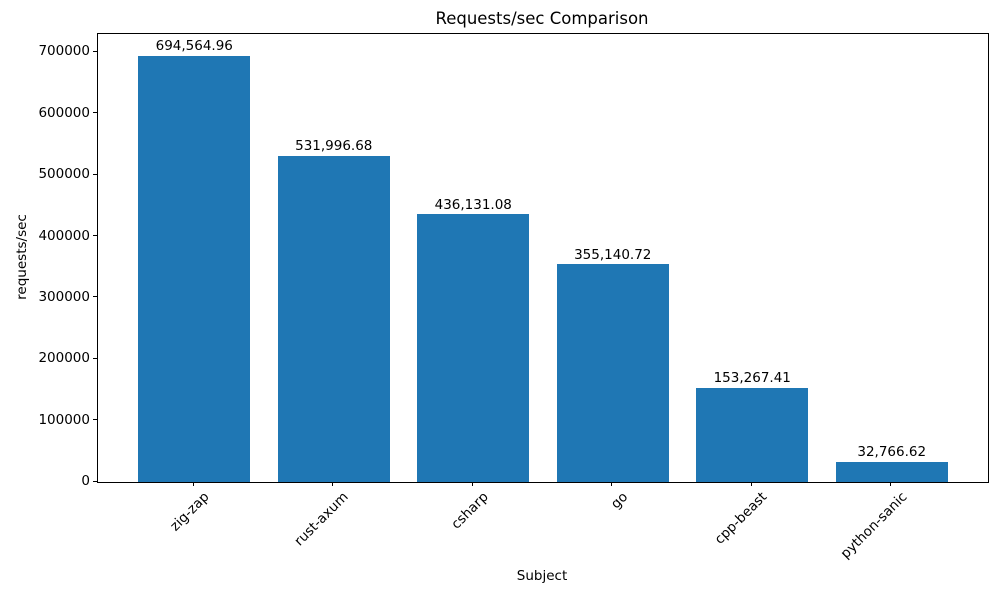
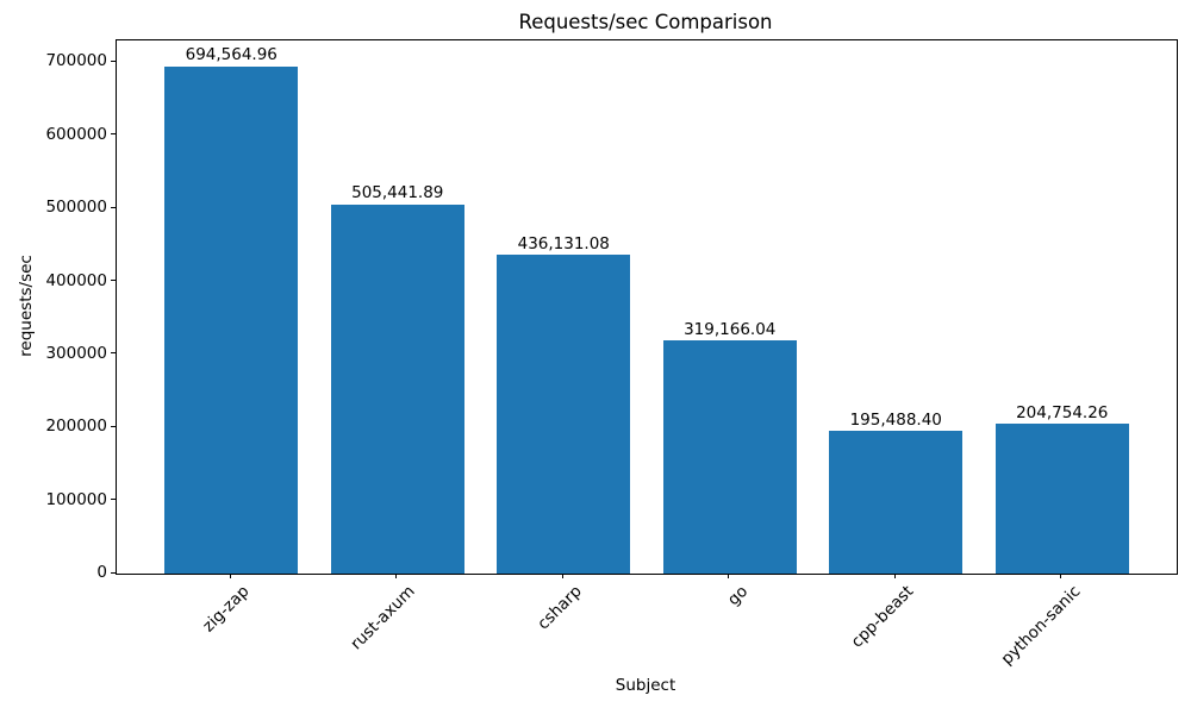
rust-axum: 531,996.68 -> 505,441.89
go: 355,140.72 -> 319,166.04
cpp-beast: 153,267.41 -> 195,488.40
python-sanic: 32,766.62 -> 204,754.26
